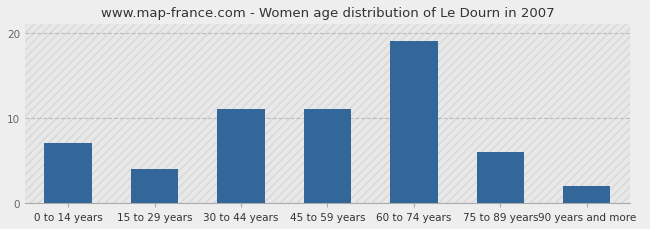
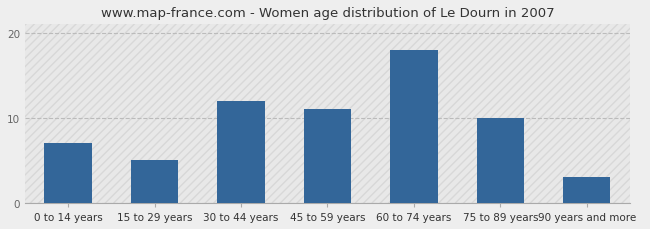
15 to 29 years: 4 -> 5
30 to 44 years: 11 -> 12
60 to 74 years: 19 -> 18
75 to 89 years: 6 -> 10
90 years and more: 2 -> 3
